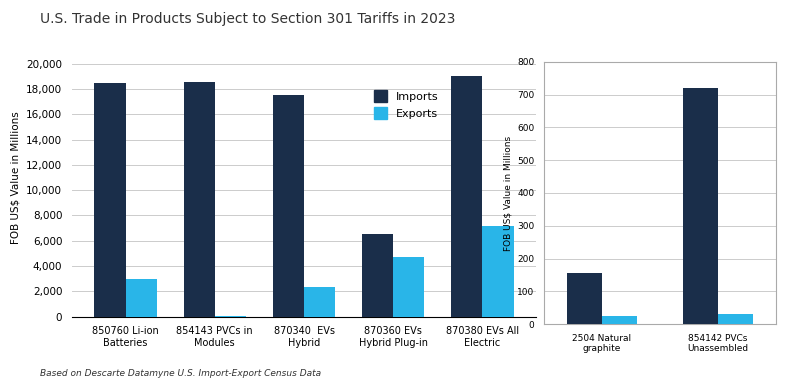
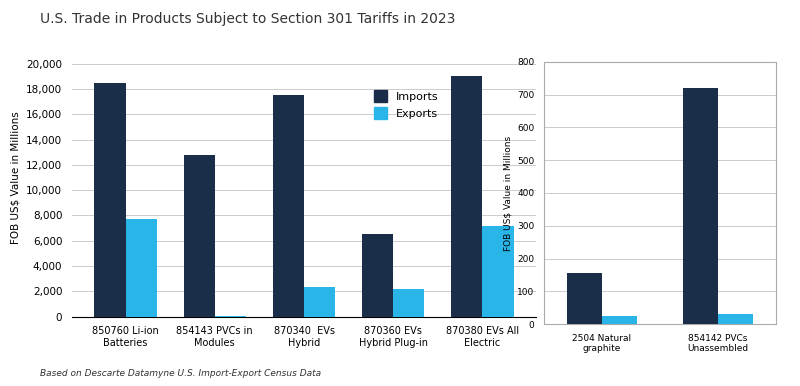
Exports/850760 Li-ion Batteries: 3,000 -> 7,700
Imports/854143 PVCs in Modules: 18,600 -> 12,800
Exports/870360 EVs Hybrid Plug-in: 4,700 -> 2,200
